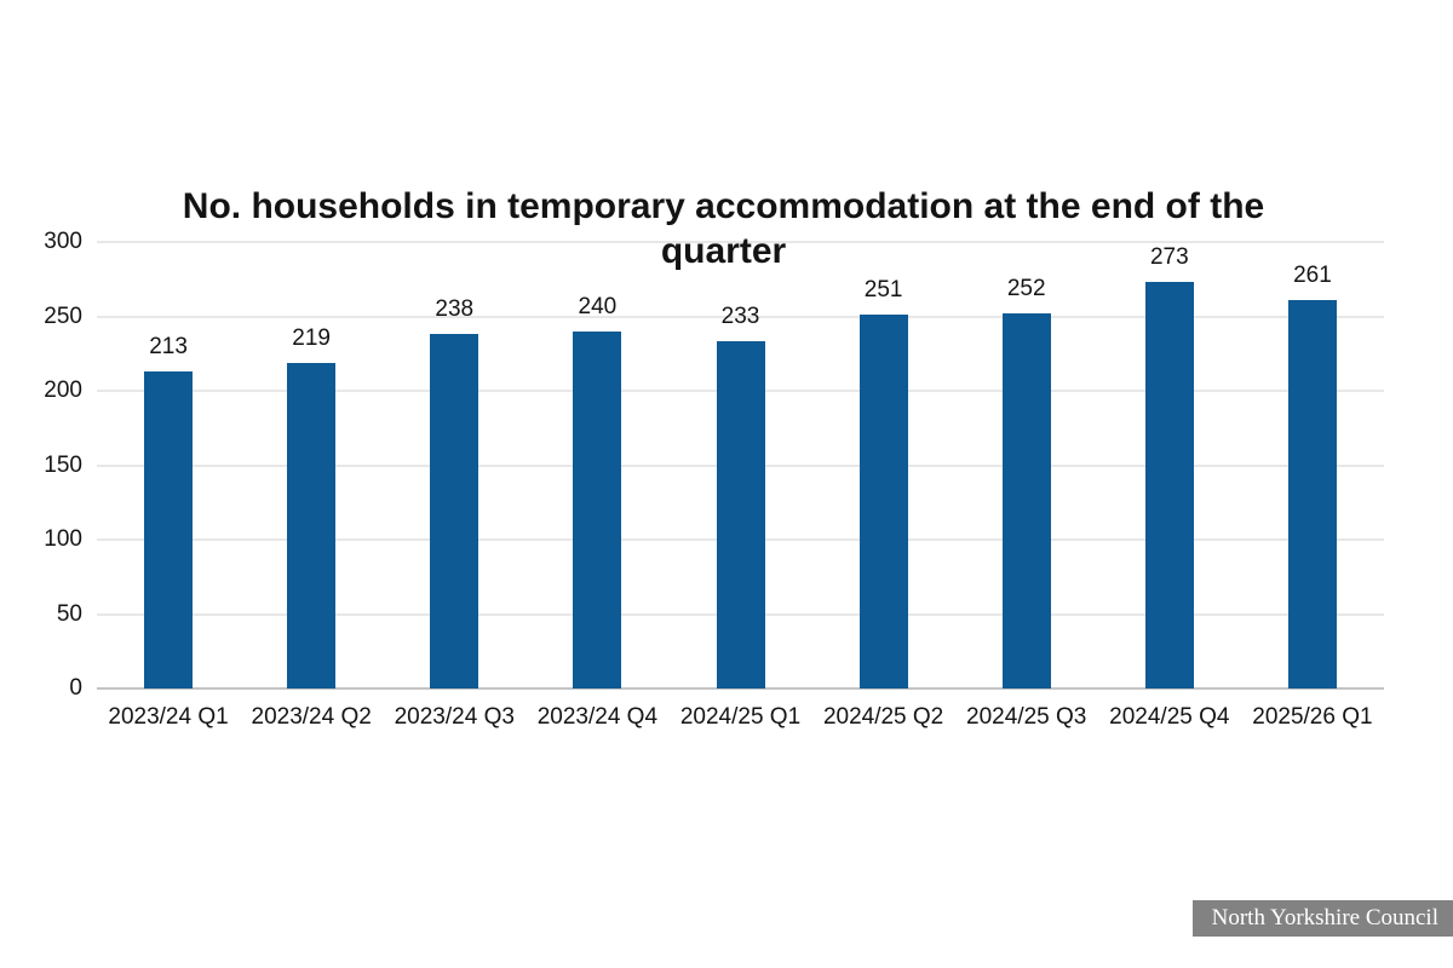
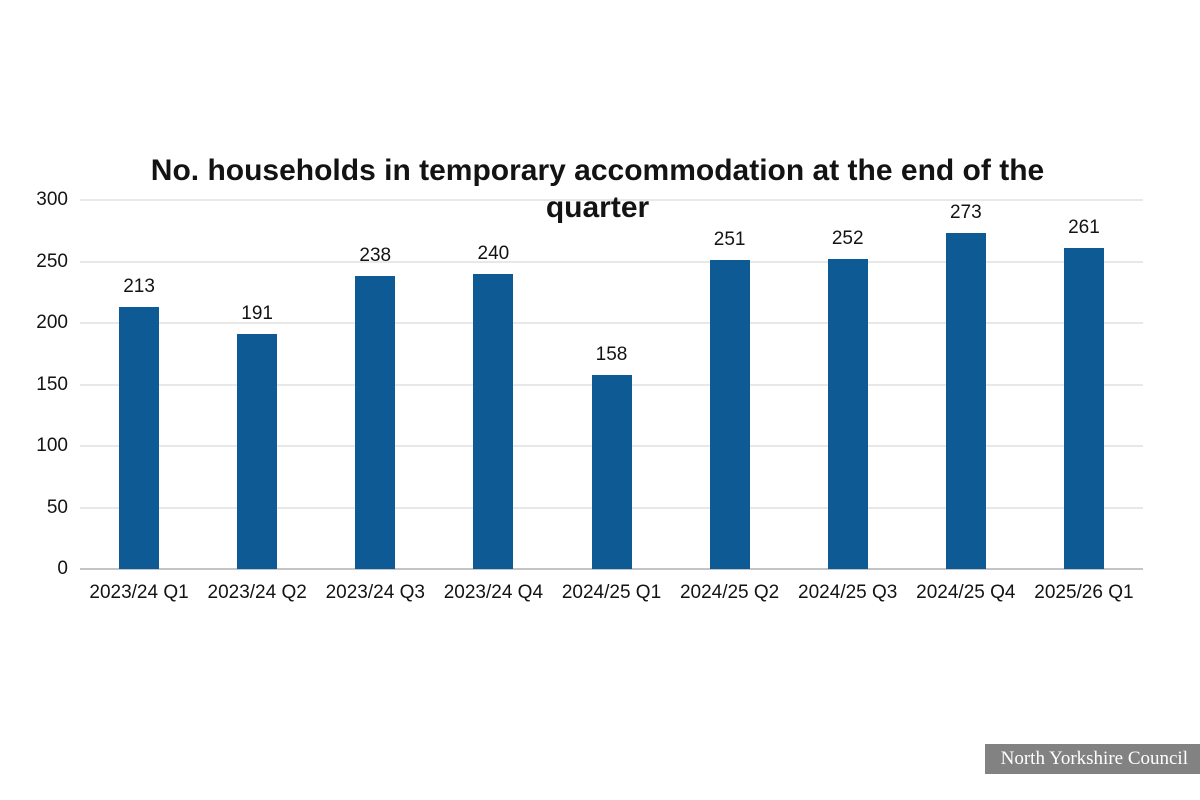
2023/24 Q2: 219 -> 191
2024/25 Q1: 233 -> 158
